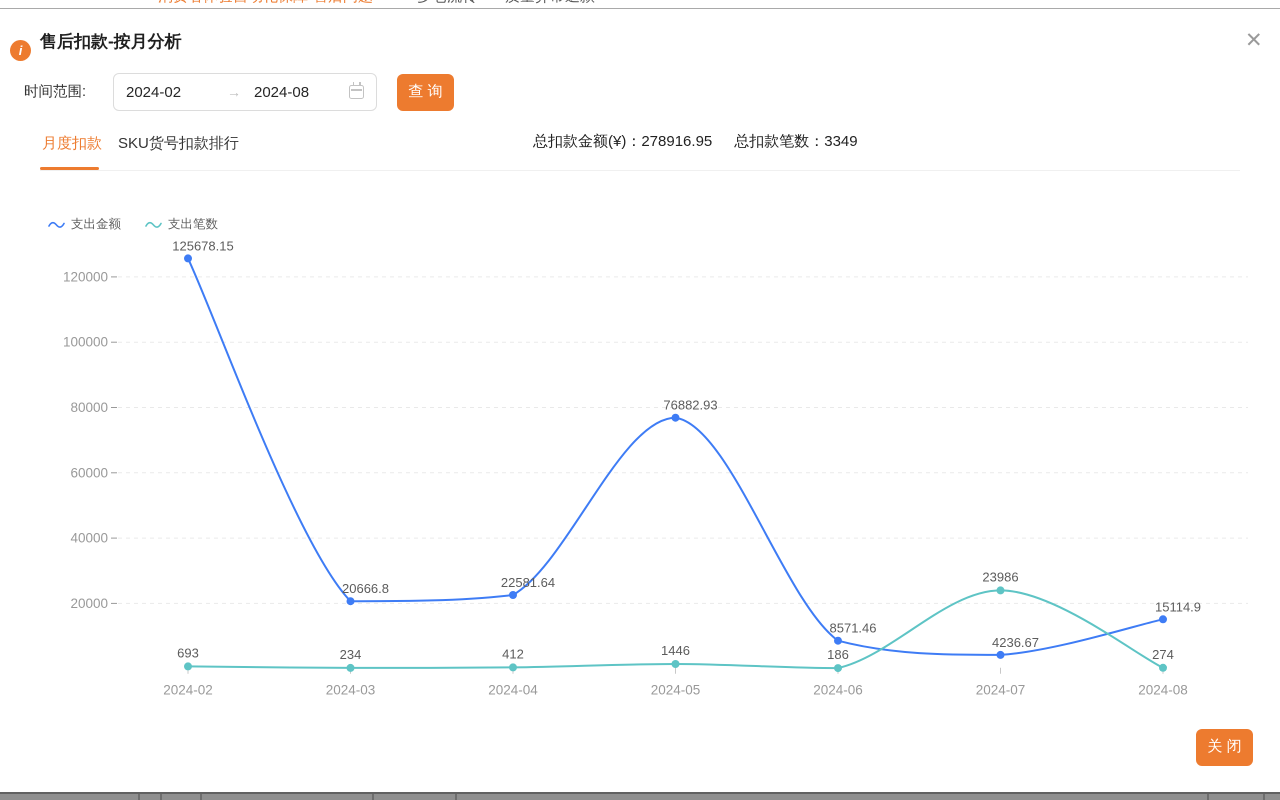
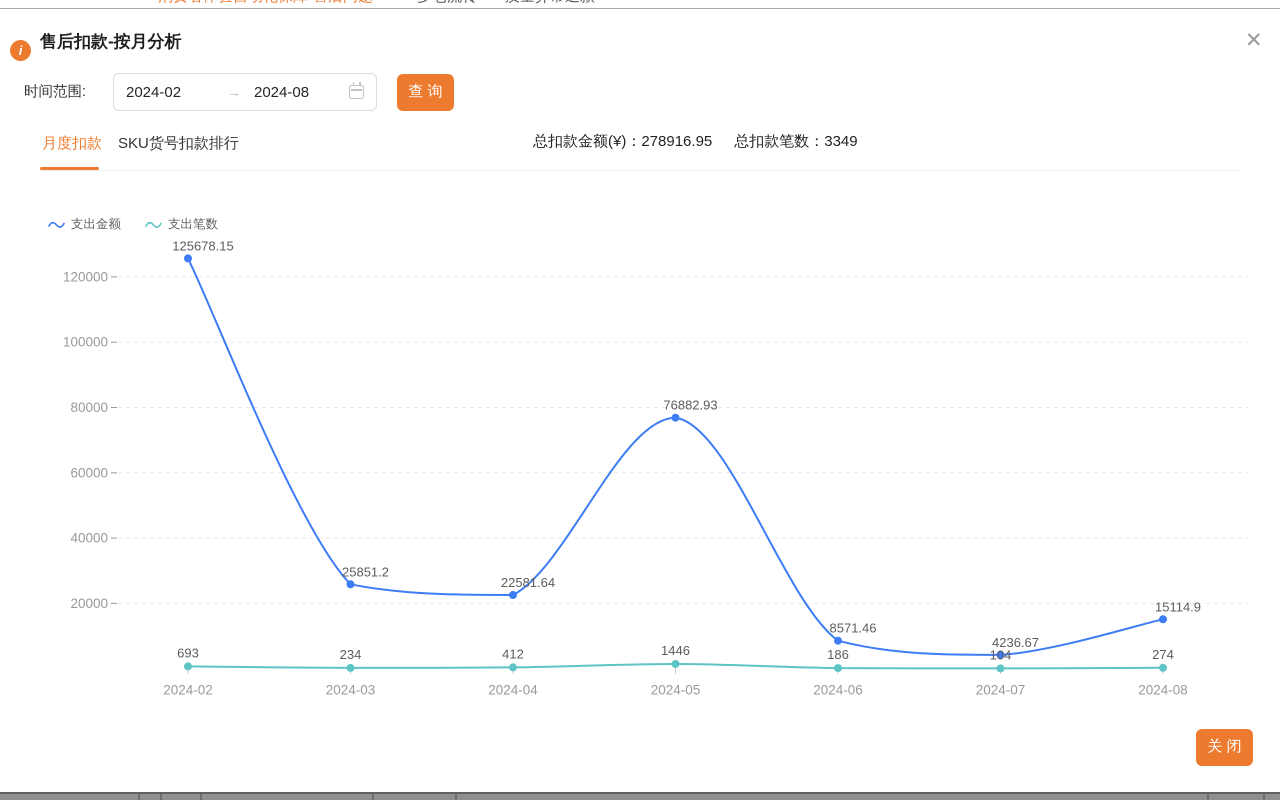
支出金额/2024-03: 20666.8 -> 25851.2
支出笔数/2024-07: 23986 -> 104
